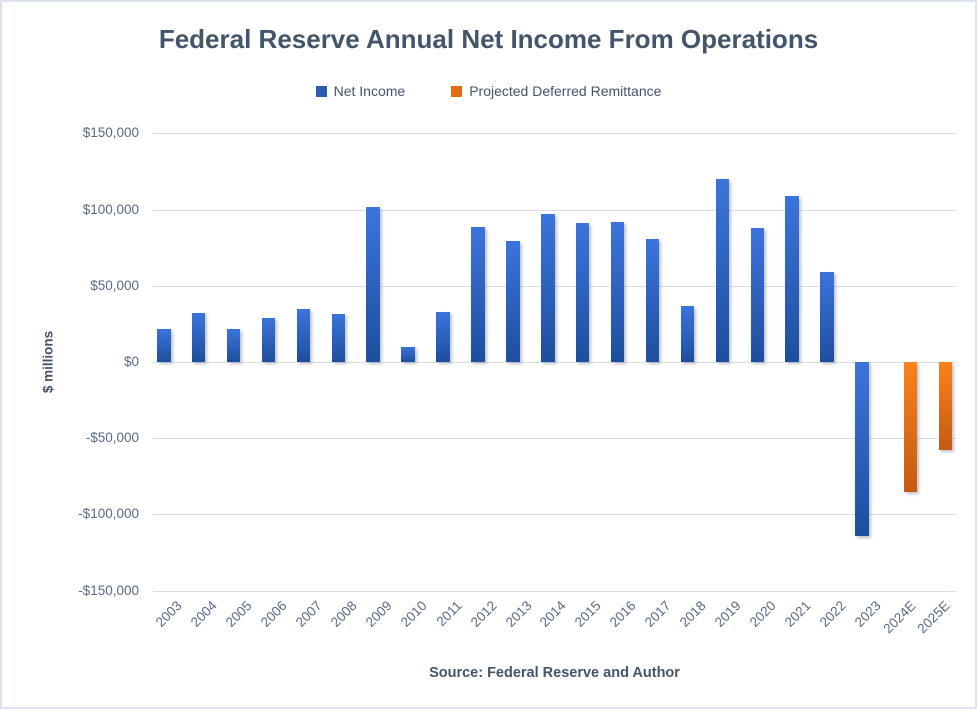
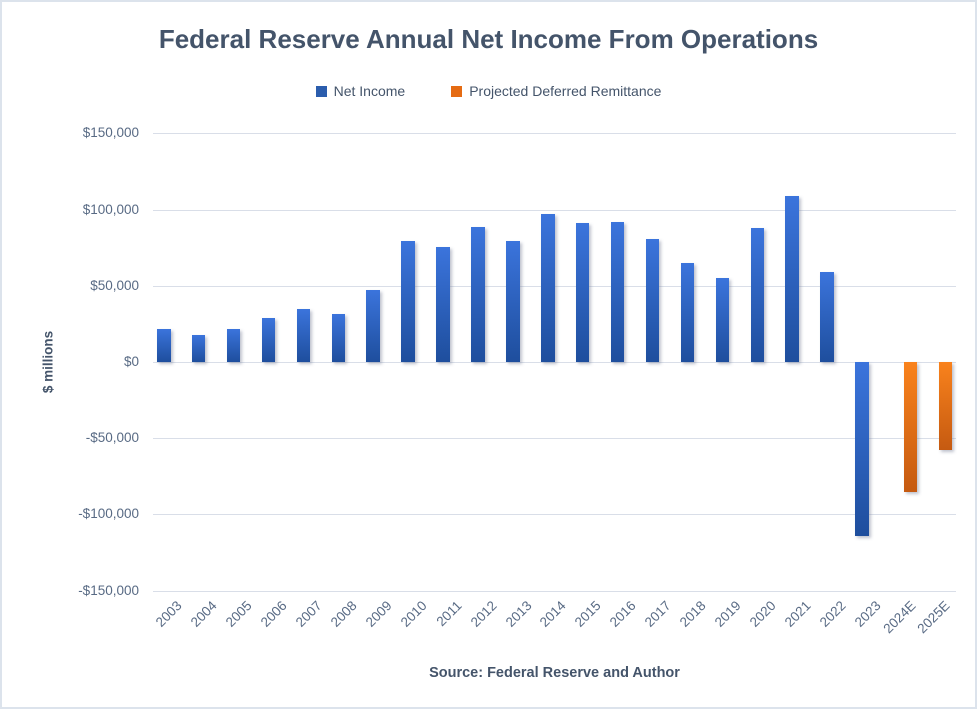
Net Income/2004: $32000 -> $18000
Net Income/2009: $102000 -> $47000
Net Income/2010: $10000 -> $79000
Net Income/2011: $33000 -> $75000
Net Income/2018: $37000 -> $65000
Net Income/2019: $120000 -> $55000
